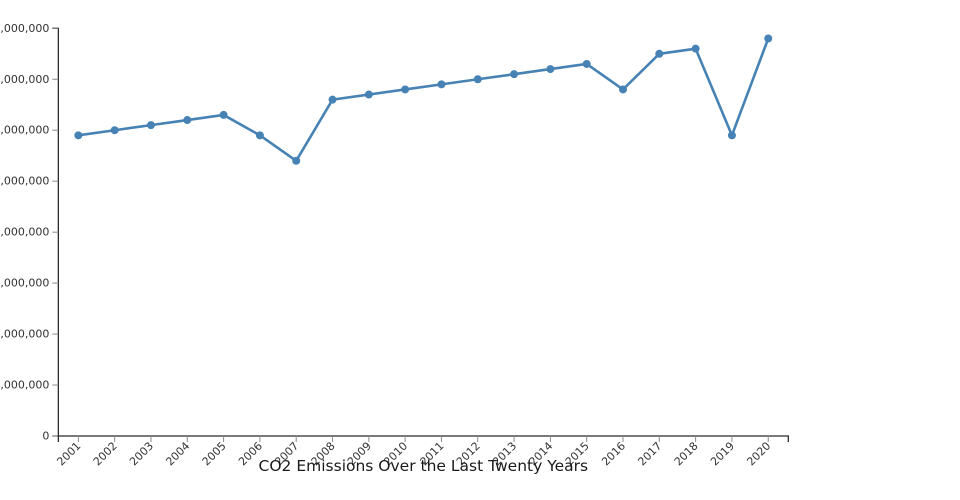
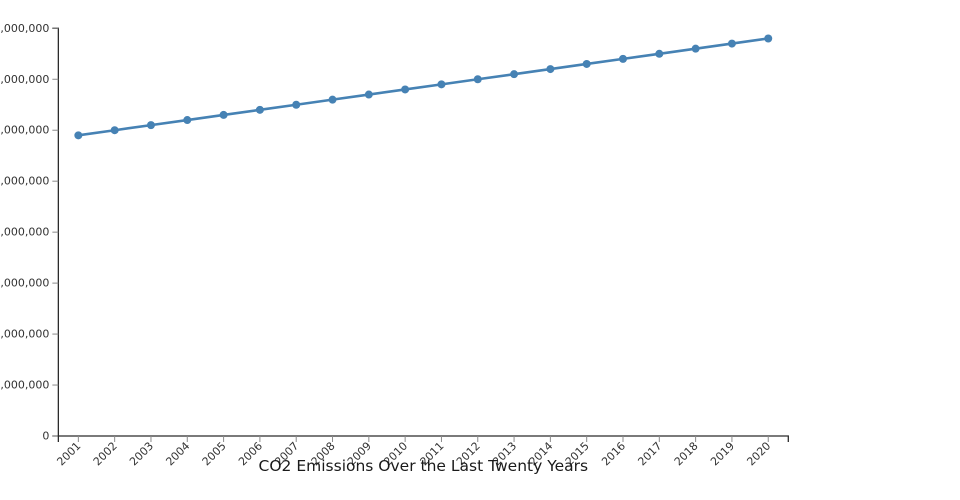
2006: 5900000 -> 6400000
2007: 5400000 -> 6500000
2016: 6800000 -> 7400000
2019: 5900000 -> 7700000
